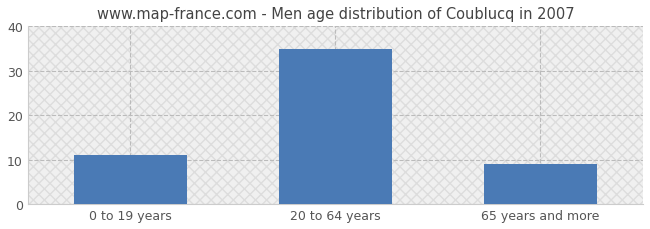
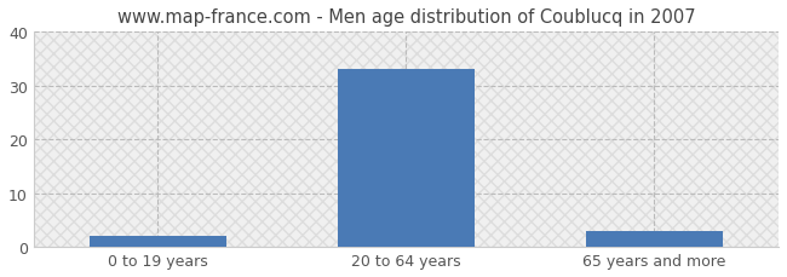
0 to 19 years: 11 -> 2
20 to 64 years: 35 -> 33
65 years and more: 9 -> 3
